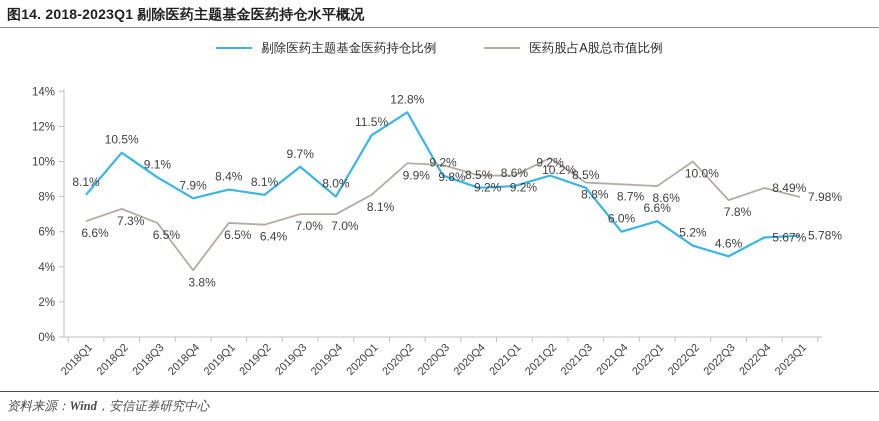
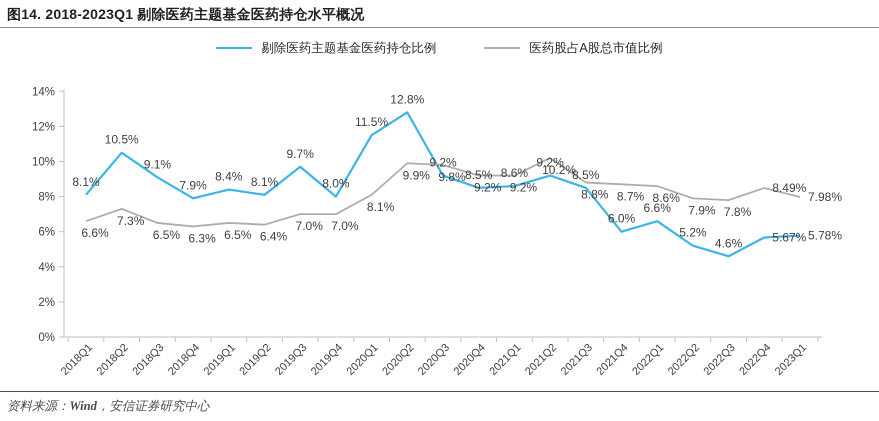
医药股占A股总市值比例/2018Q4: 3.8% -> 6.3%
医药股占A股总市值比例/2022Q2: 10.0% -> 7.9%
